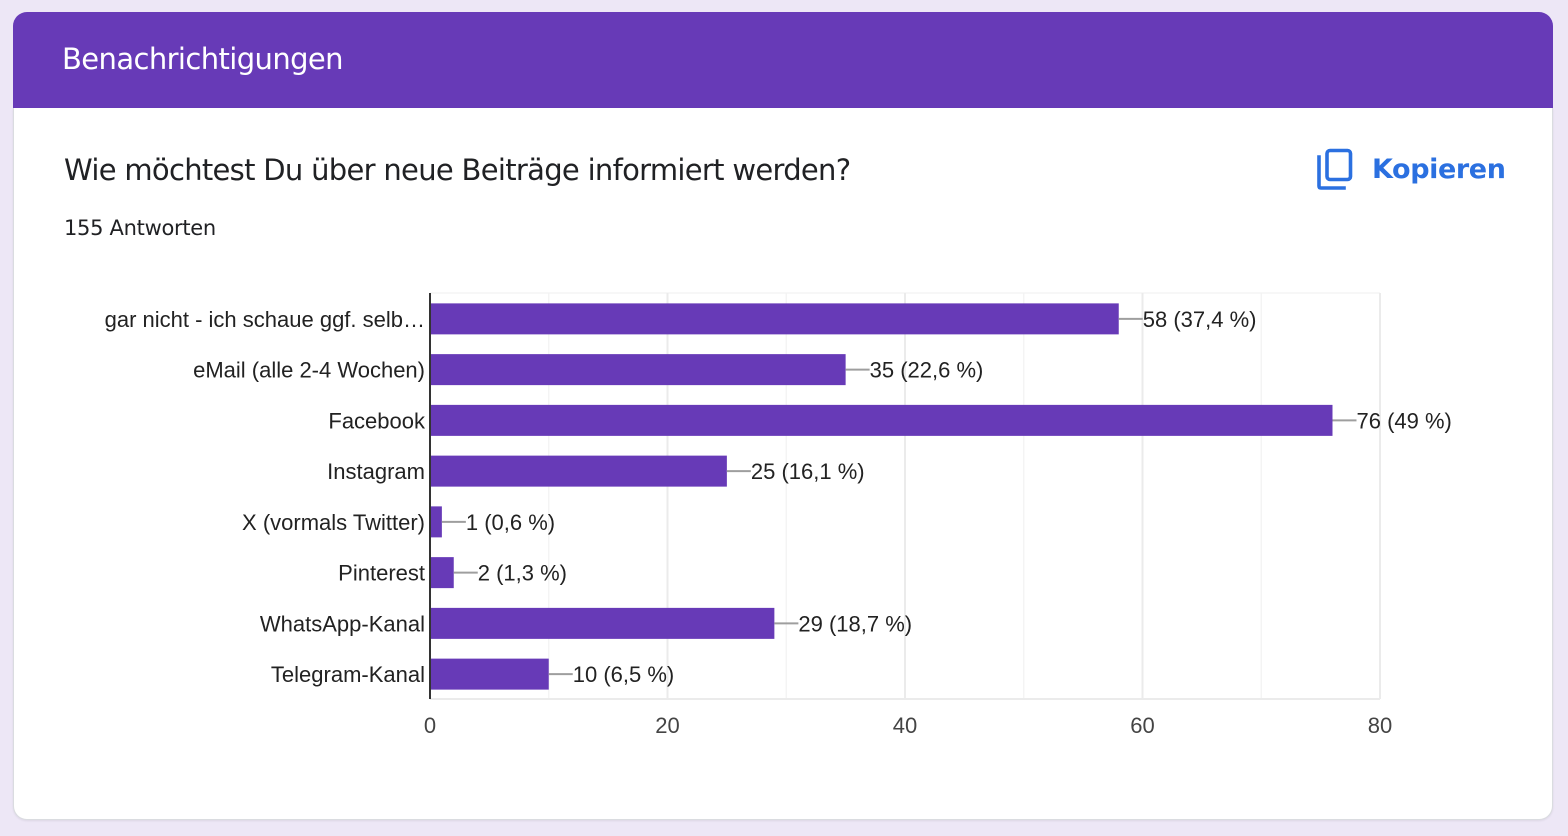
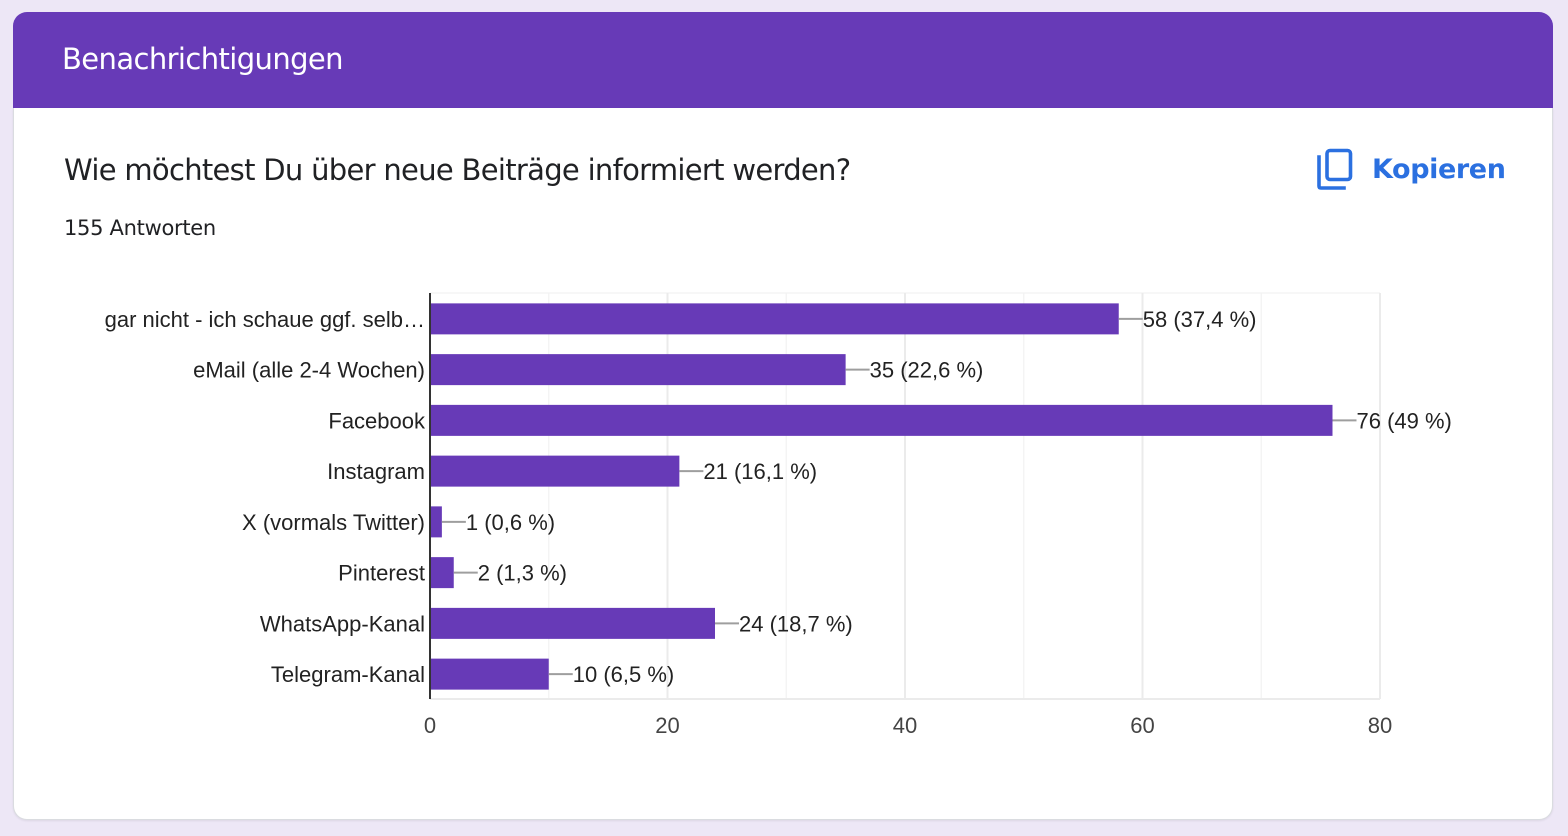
Instagram: 25 -> 21
WhatsApp-Kanal: 29 -> 24
